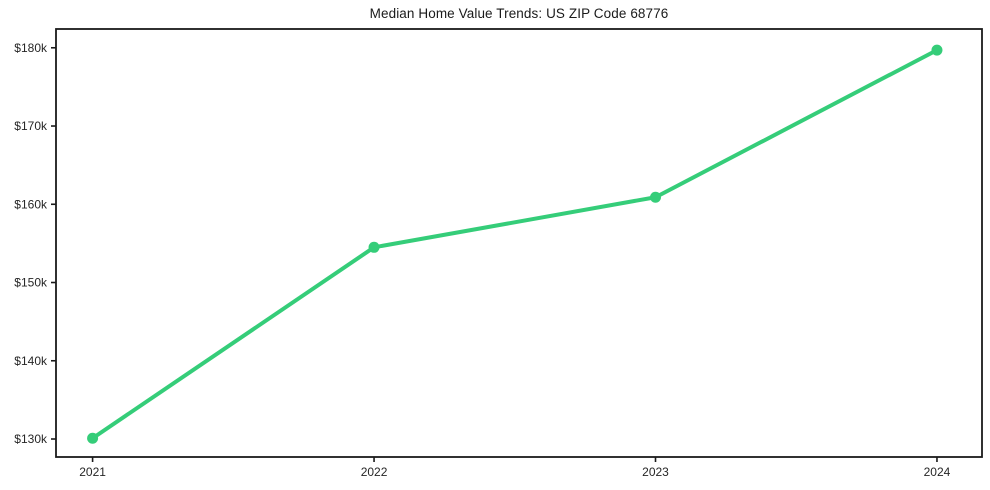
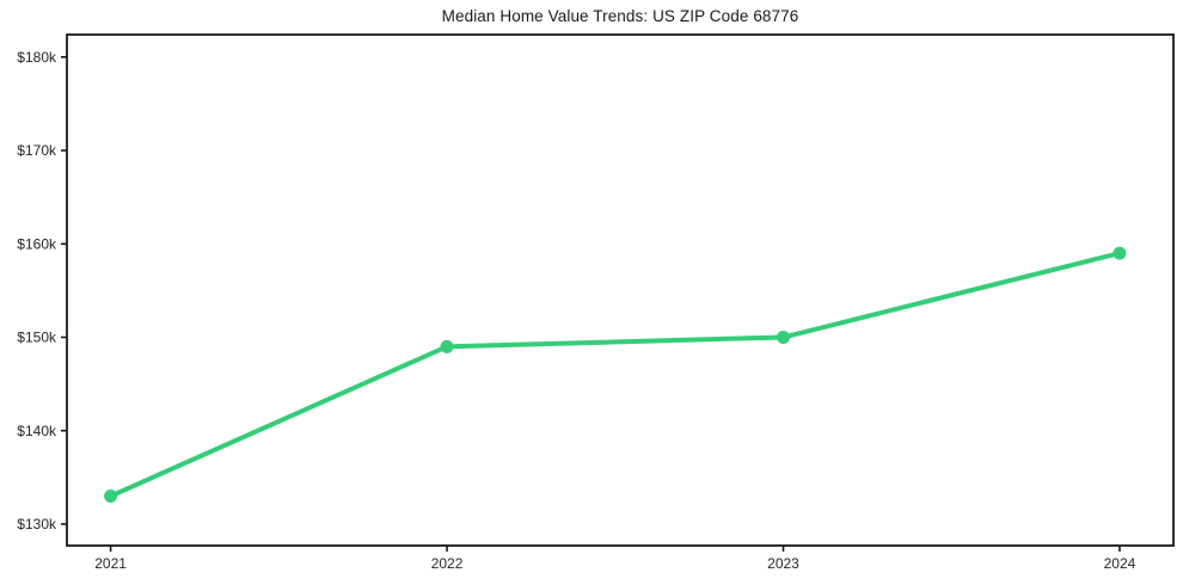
2021: $130k -> $133k
2022: $154k -> $149k
2023: $161k -> $150k
2024: $180k -> $159k
